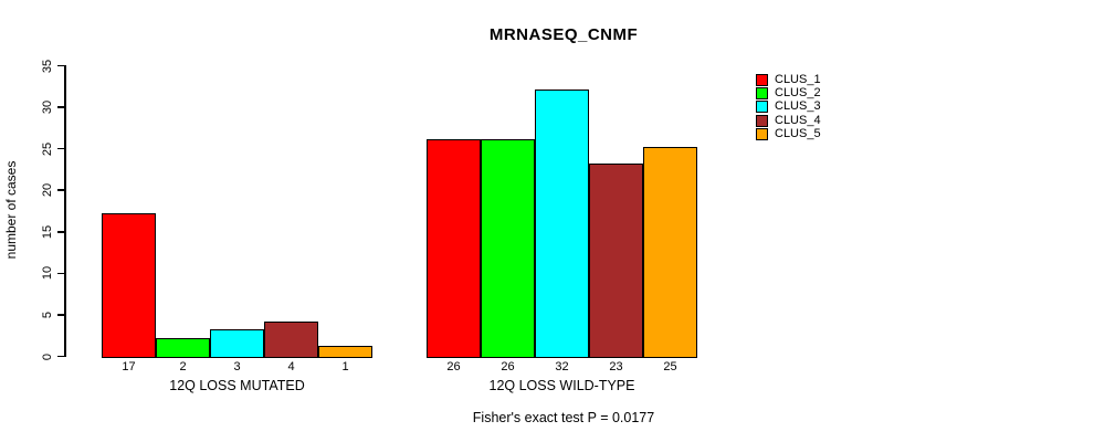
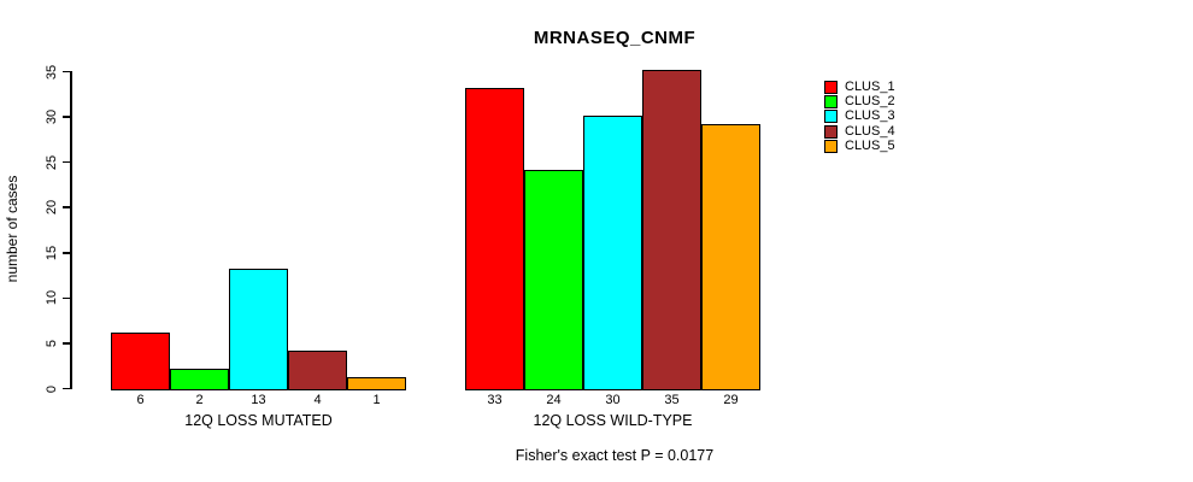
CLUS_1/12Q LOSS MUTATED: 17 -> 6
CLUS_3/12Q LOSS MUTATED: 3 -> 13
CLUS_1/12Q LOSS WILD-TYPE: 26 -> 33
CLUS_2/12Q LOSS WILD-TYPE: 26 -> 24
CLUS_3/12Q LOSS WILD-TYPE: 32 -> 30
CLUS_4/12Q LOSS WILD-TYPE: 23 -> 35
CLUS_5/12Q LOSS WILD-TYPE: 25 -> 29
